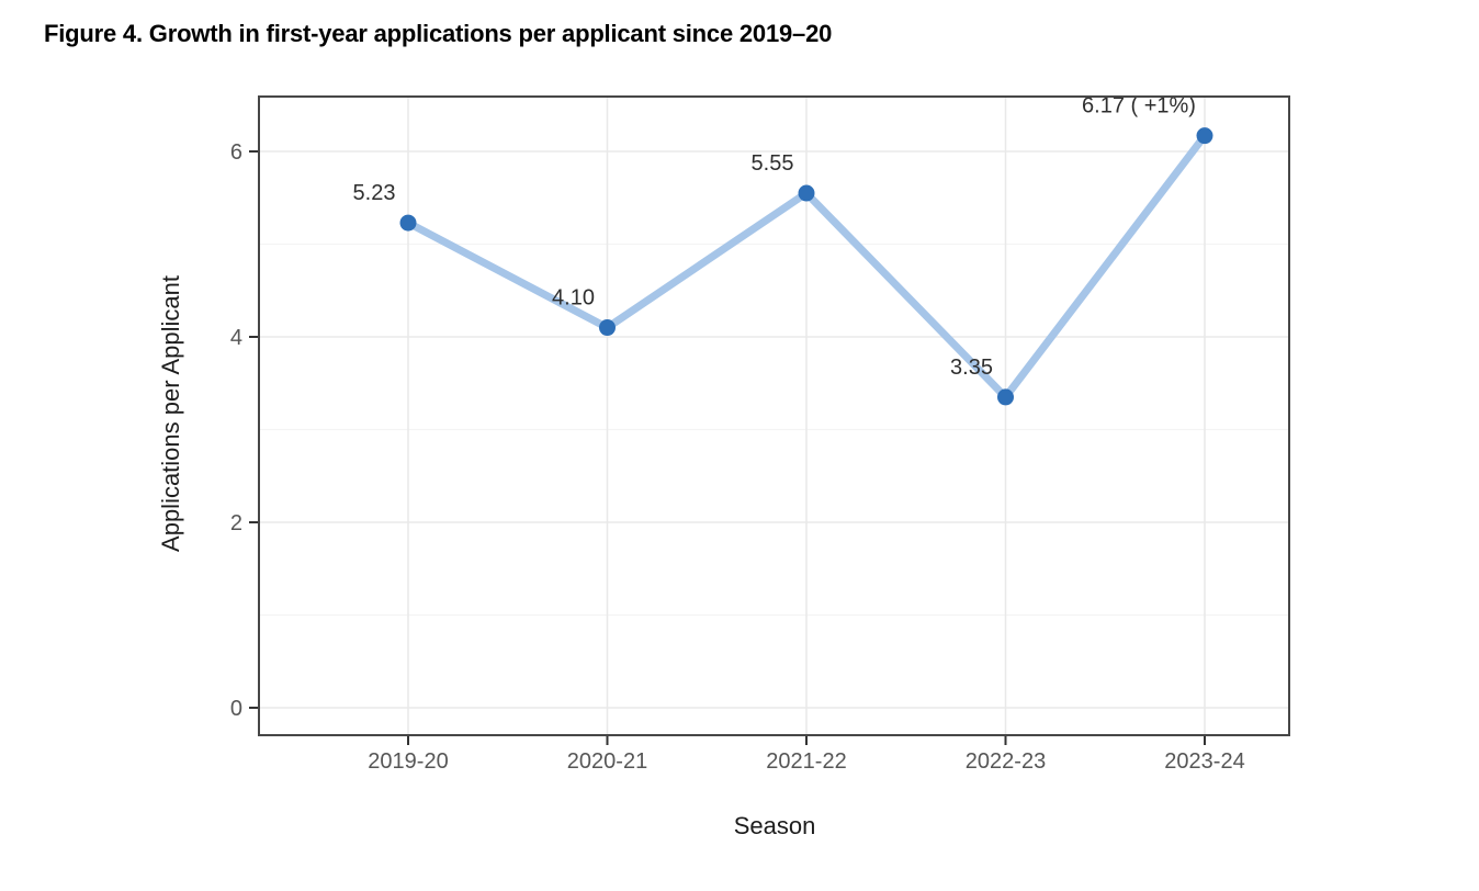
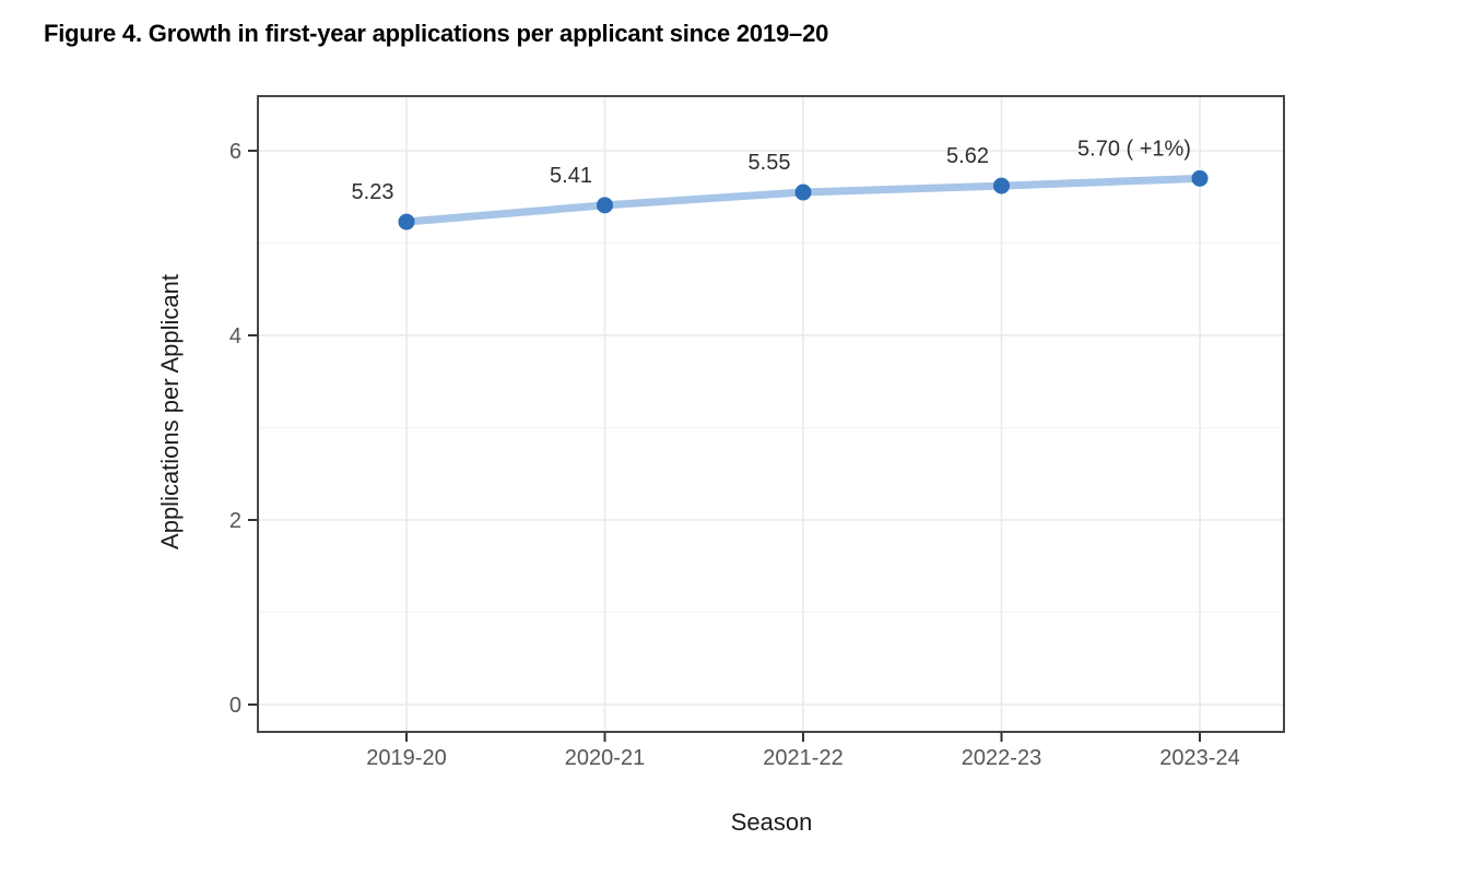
2020-21: 4.10 -> 5.41
2022-23: 3.35 -> 5.62
2023-24: 6.17 -> 5.70
